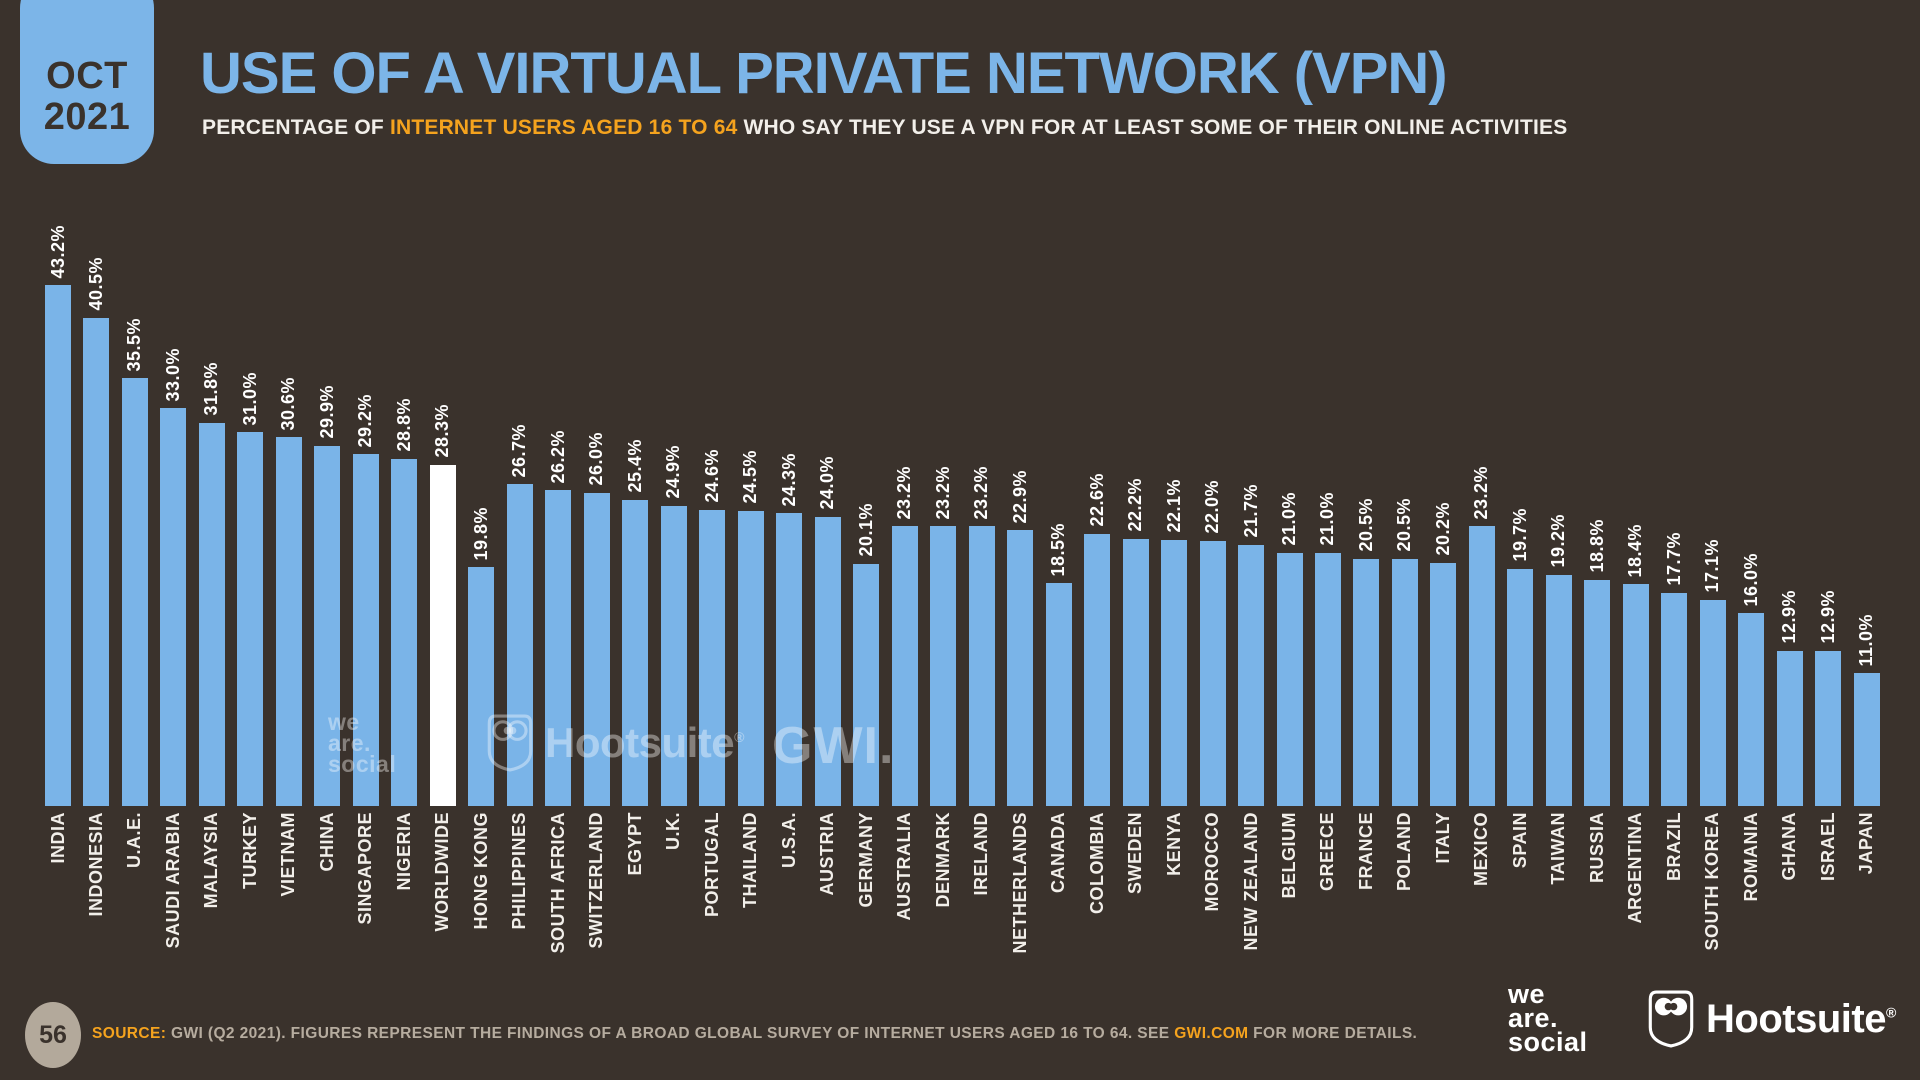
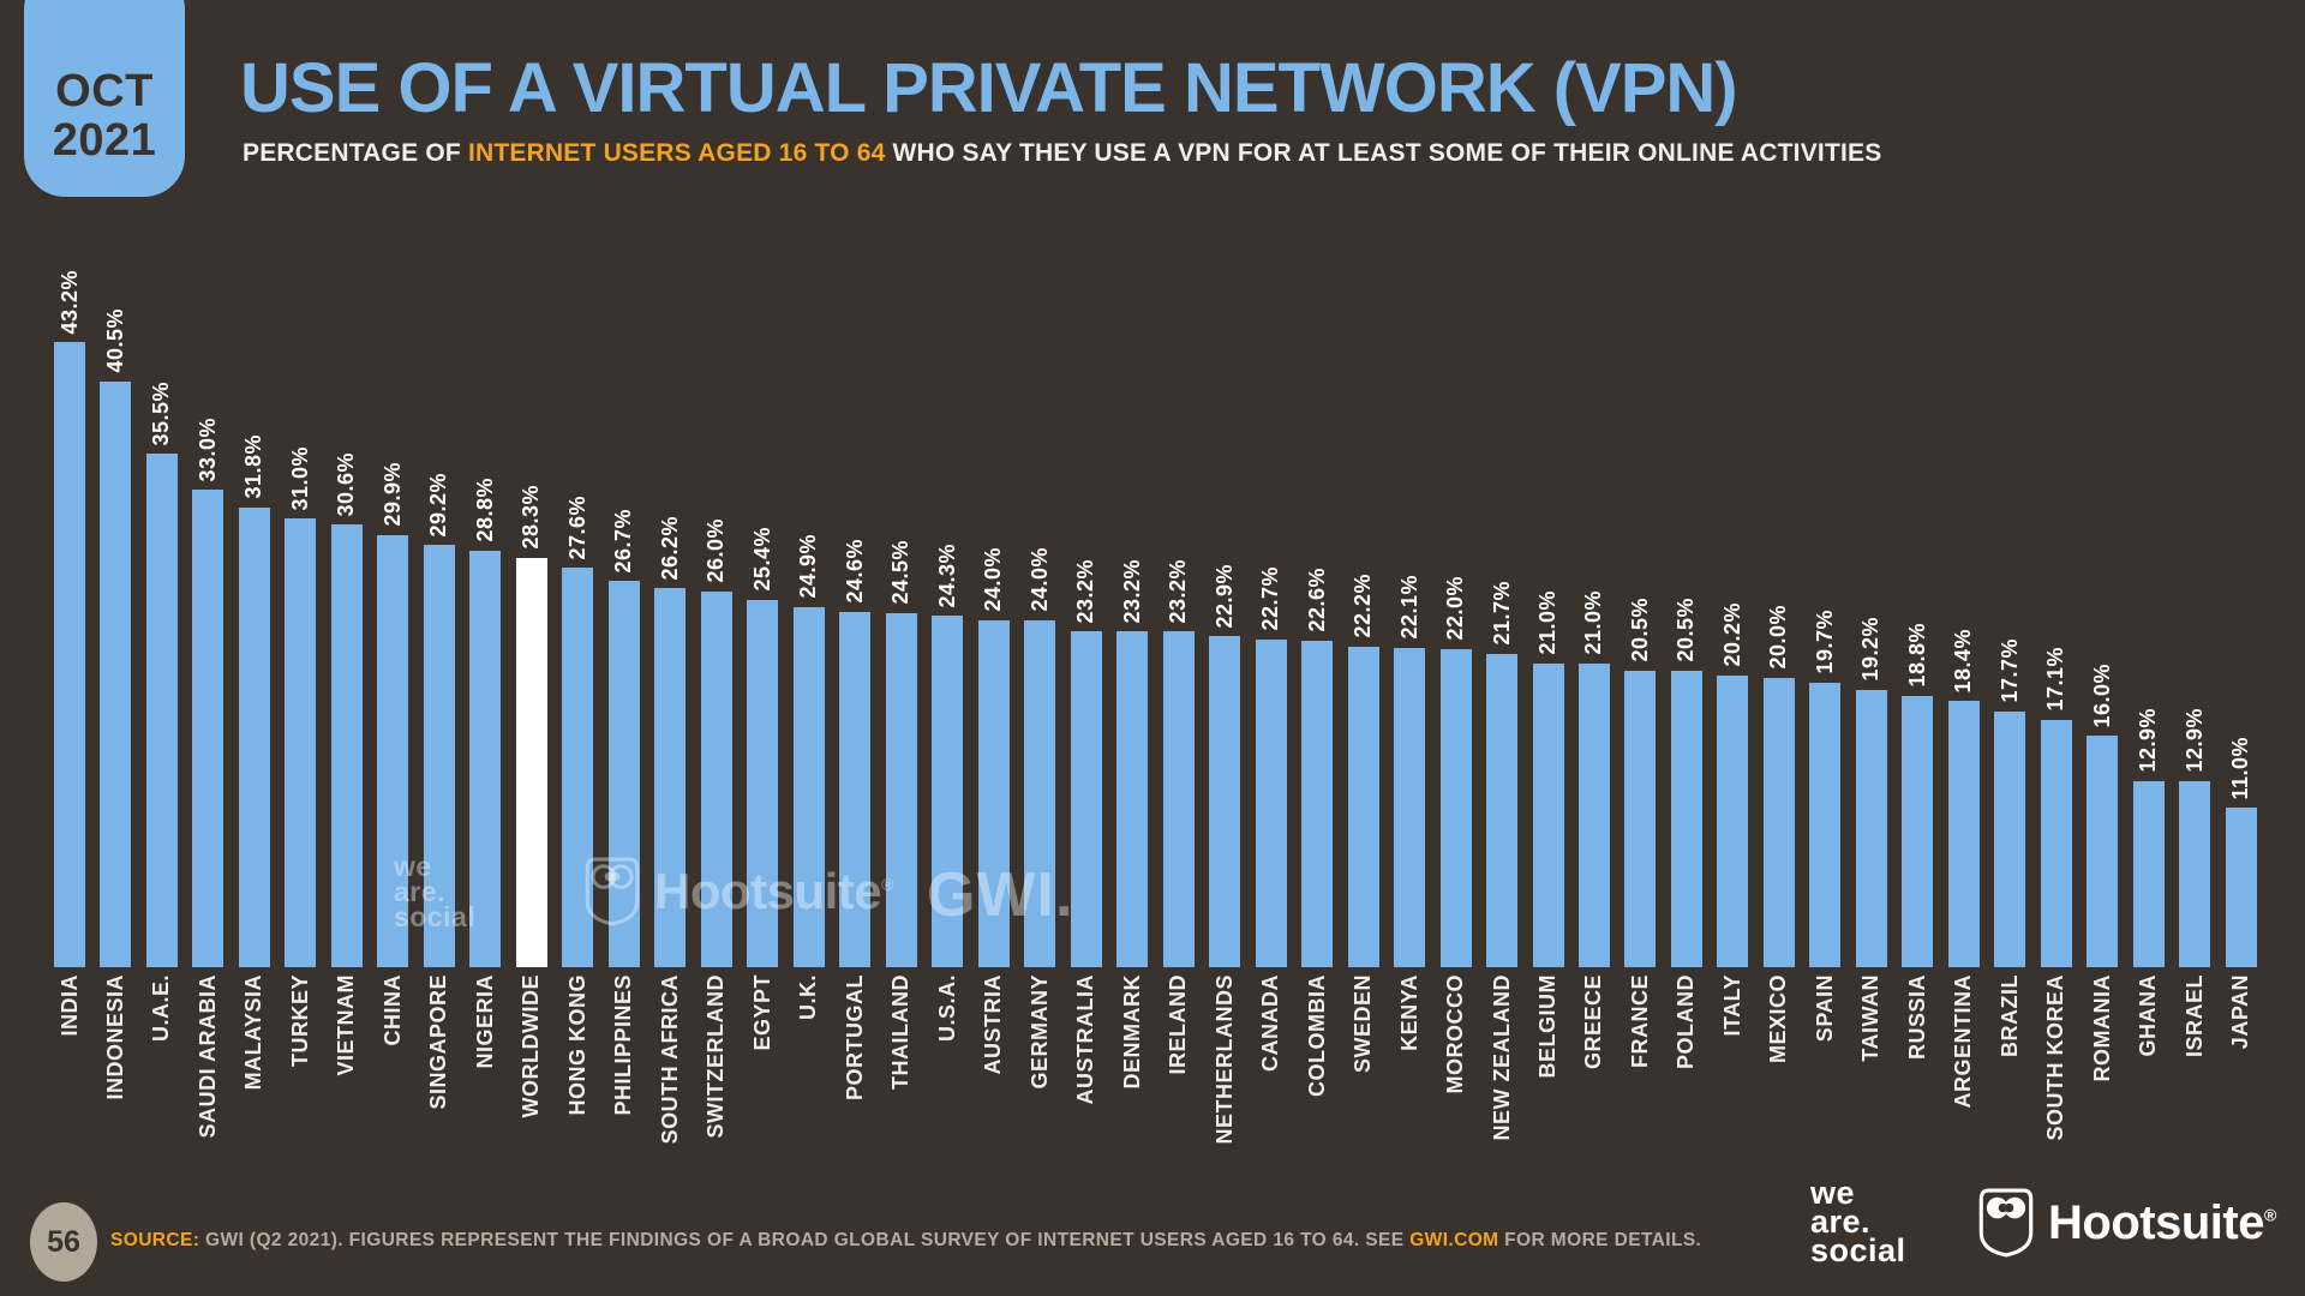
HONG KONG: 19.8% -> 27.6%
GERMANY: 20.1% -> 24.0%
CANADA: 18.5% -> 22.7%
MEXICO: 23.2% -> 20.0%
